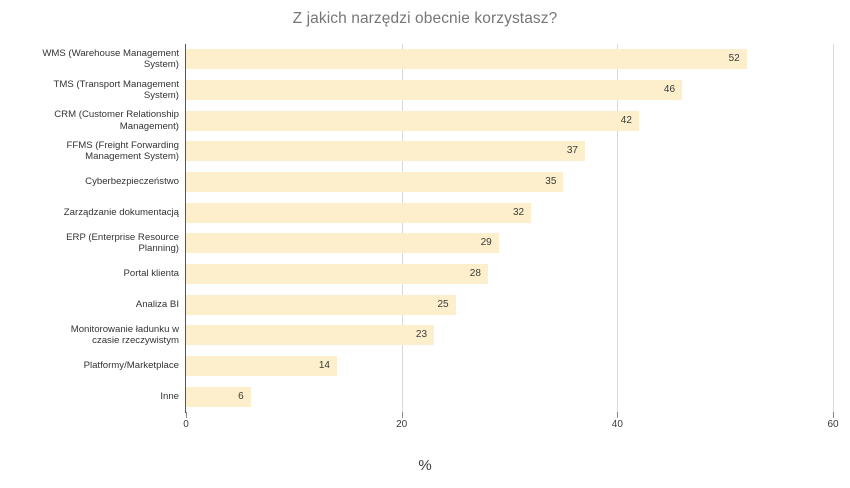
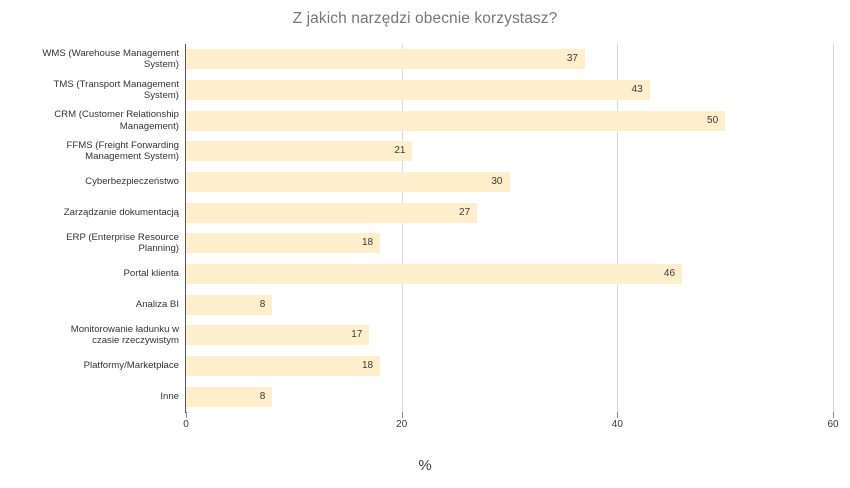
WMS (Warehouse Management System): 52 -> 37
TMS (Transport Management System): 46 -> 43
CRM (Customer Relationship Management): 42 -> 50
FFMS (Freight Forwarding Management System): 37 -> 21
Cyberbezpieczeństwo: 35 -> 30
Zarządzanie dokumentacją: 32 -> 27
ERP (Enterprise Resource Planning): 29 -> 18
Portal klienta: 28 -> 46
Analiza BI: 25 -> 8
Monitorowanie ładunku w czasie rzeczywistym: 23 -> 17
Platformy/Marketplace: 14 -> 18
Inne: 6 -> 8
